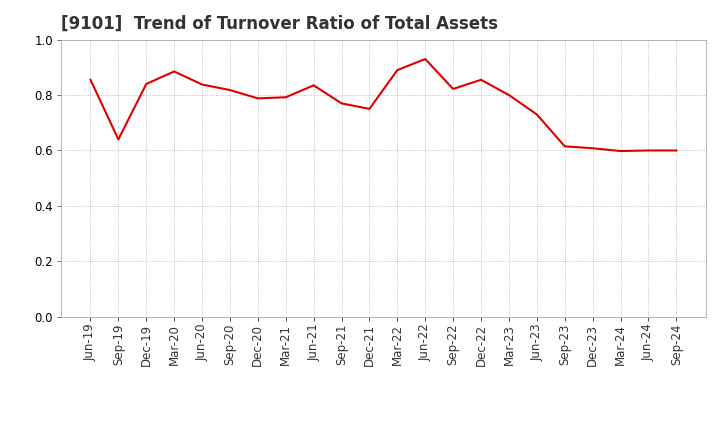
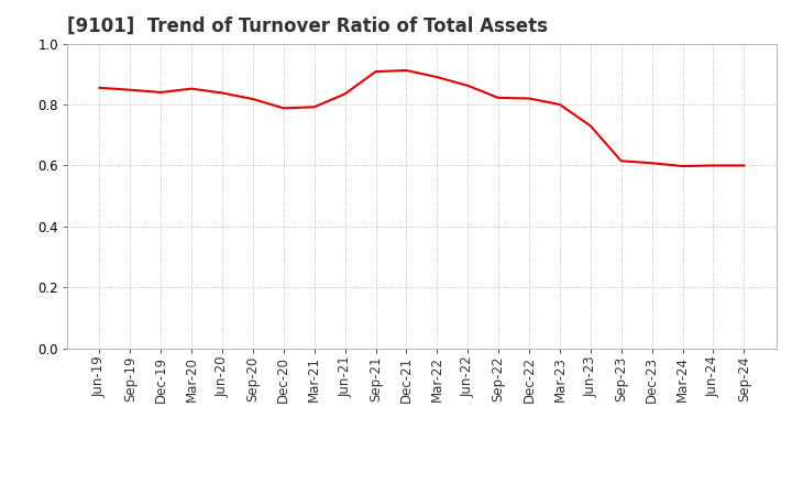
Sep-19: 0.640 -> 0.848
Mar-20: 0.885 -> 0.852
Sep-21: 0.770 -> 0.908
Dec-21: 0.750 -> 0.912
Jun-22: 0.930 -> 0.862
Dec-22: 0.855 -> 0.820
